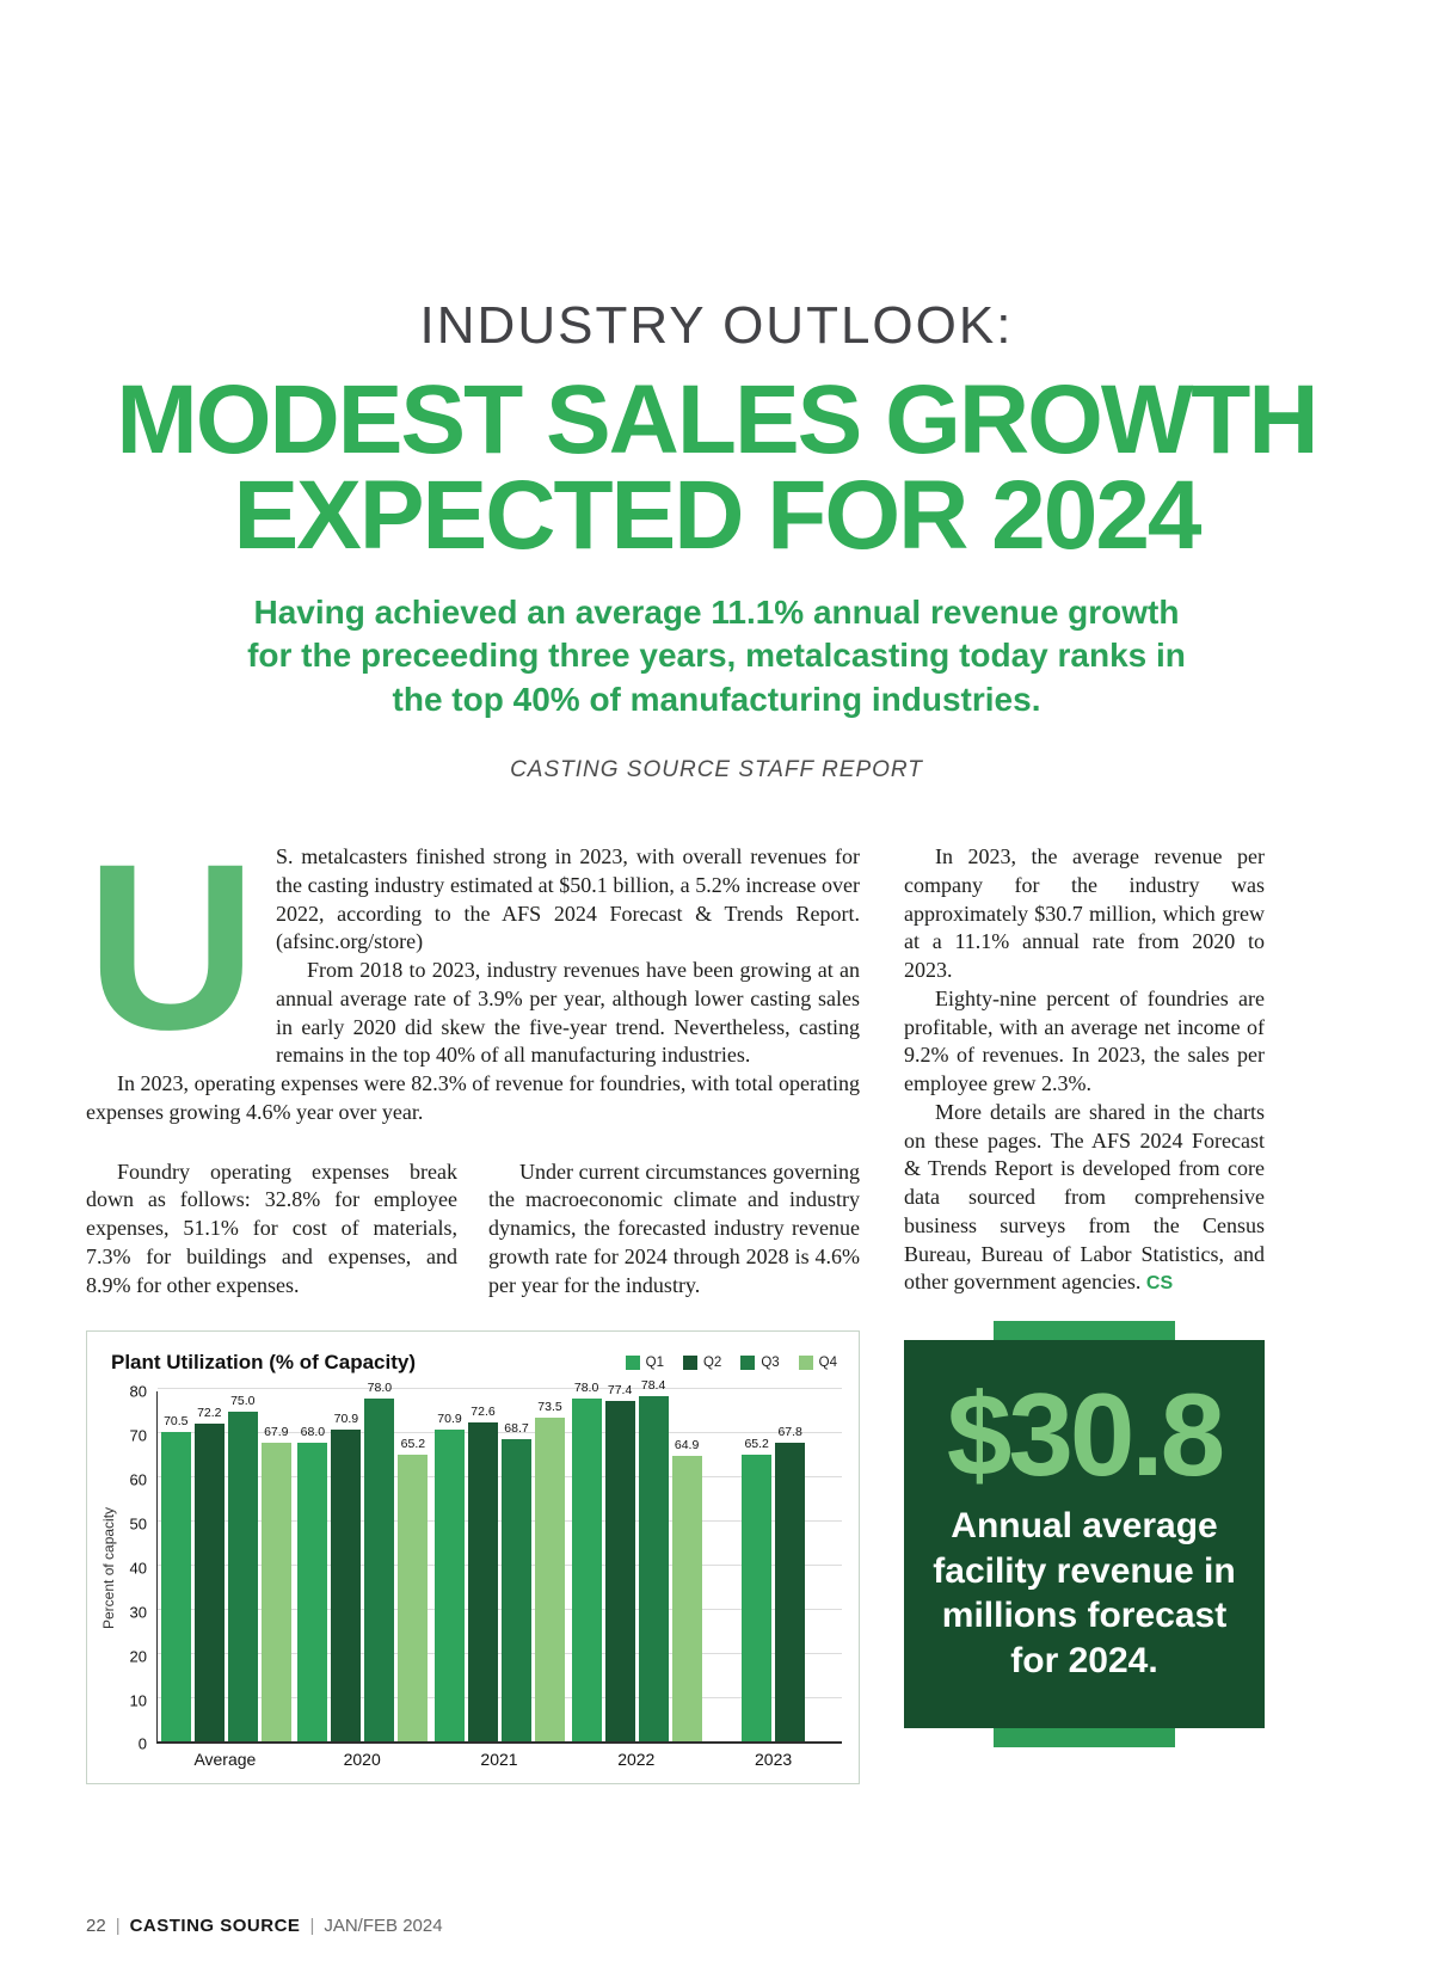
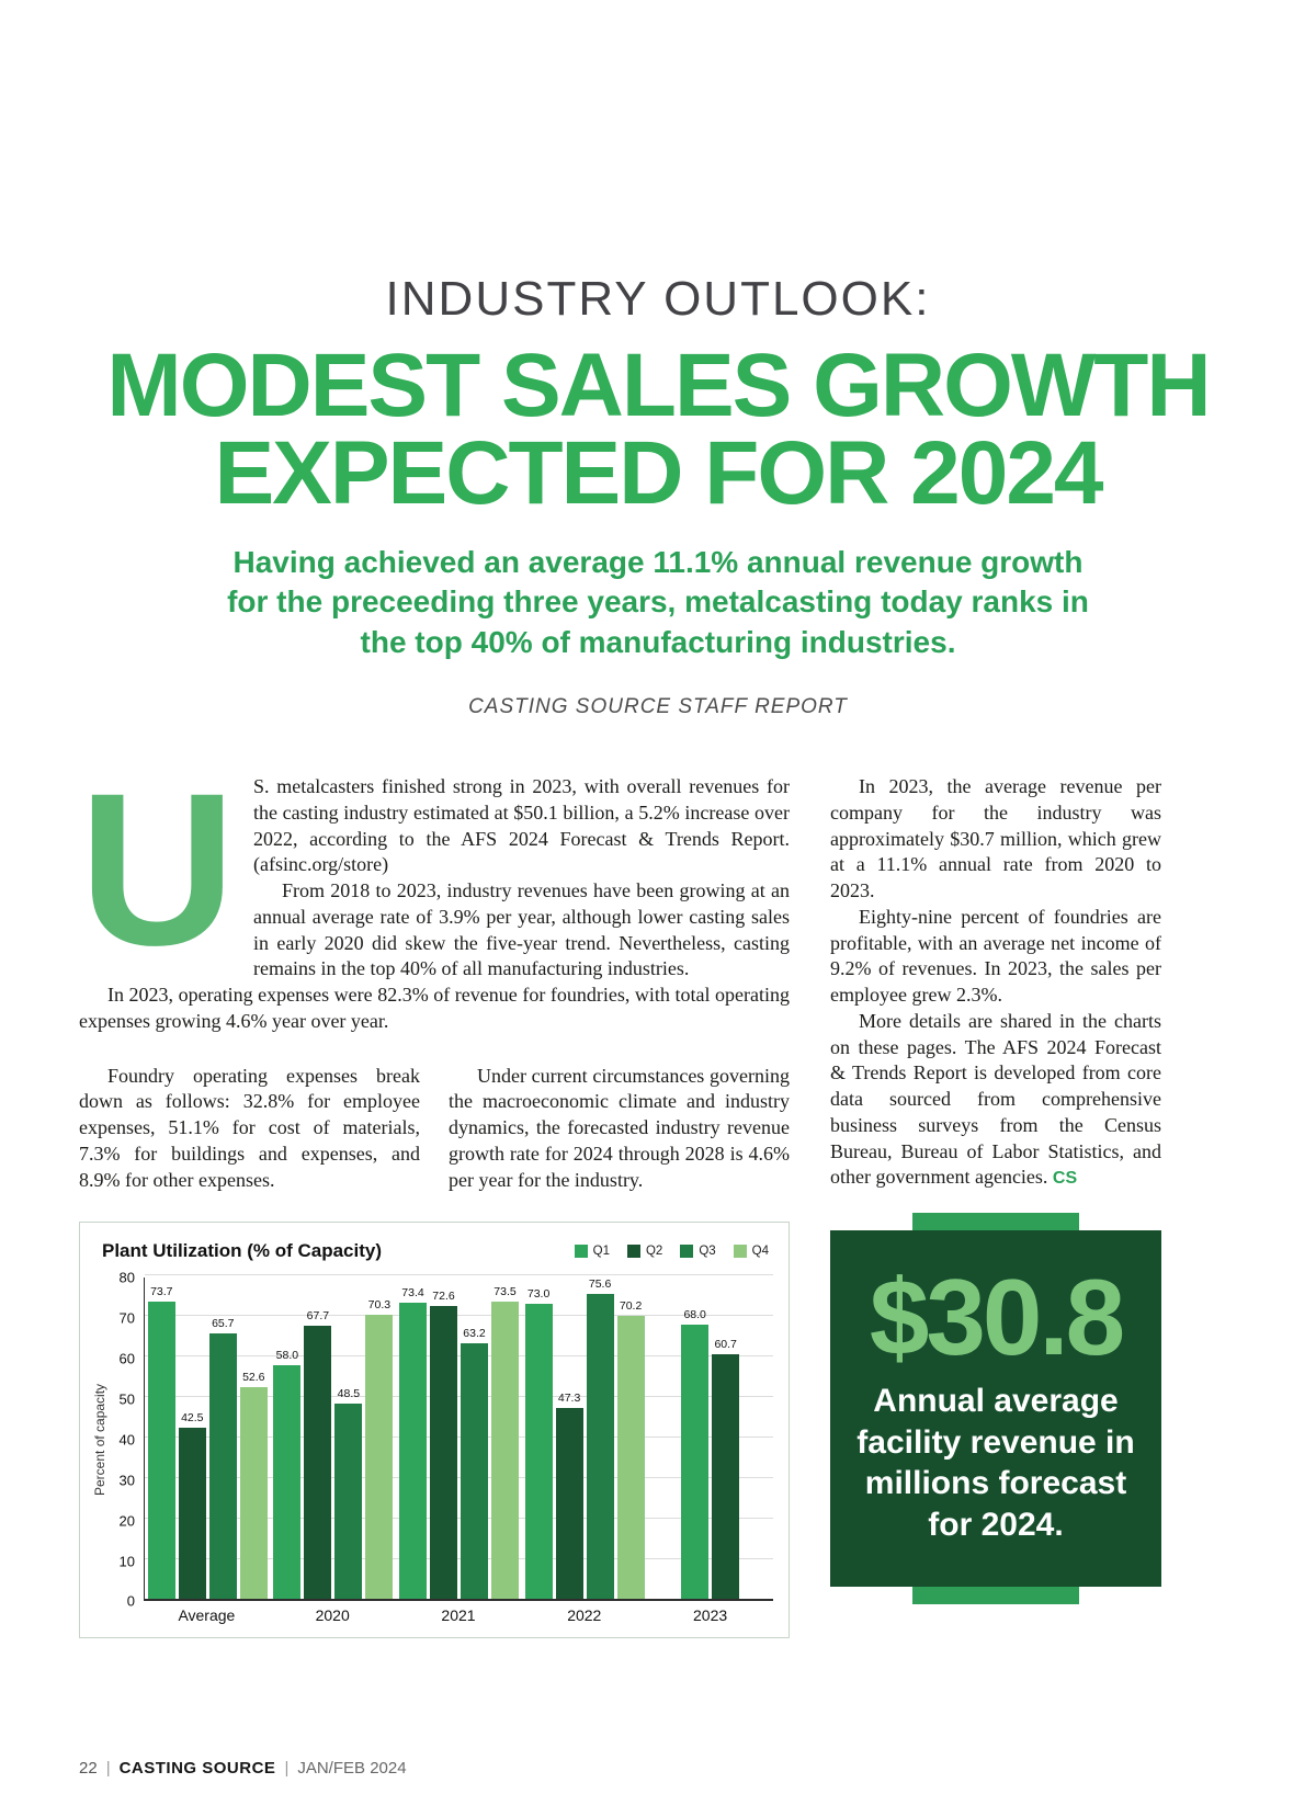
Q1/Average: 70.5 -> 73.7
Q2/Average: 72.2 -> 42.5
Q3/Average: 75.0 -> 65.7
Q4/Average: 67.9 -> 52.6
Q1/2020: 68.0 -> 58.0
Q2/2020: 70.9 -> 67.7
Q3/2020: 78.0 -> 48.5
Q4/2020: 65.2 -> 70.3
Q1/2021: 70.9 -> 73.4
Q3/2021: 68.7 -> 63.2
Q1/2022: 78.0 -> 73.0
Q2/2022: 77.4 -> 47.3
Q3/2022: 78.4 -> 75.6
Q4/2022: 64.9 -> 70.2
Q1/2023: 65.2 -> 68.0
Q2/2023: 67.8 -> 60.7
